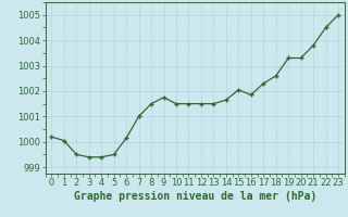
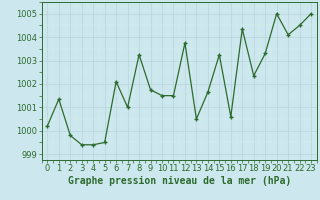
1: 1000.05 -> 1001.35
2: 999.50 -> 999.80
6: 1000.15 -> 1002.10
8: 1001.50 -> 1003.25
12: 1001.50 -> 1003.75
13: 1001.50 -> 1000.50
15: 1002.05 -> 1003.25
16: 1001.85 -> 1000.60
17: 1002.30 -> 1004.35
18: 1002.60 -> 1002.35
20: 1003.30 -> 1005.00
21: 1003.80 -> 1004.10
